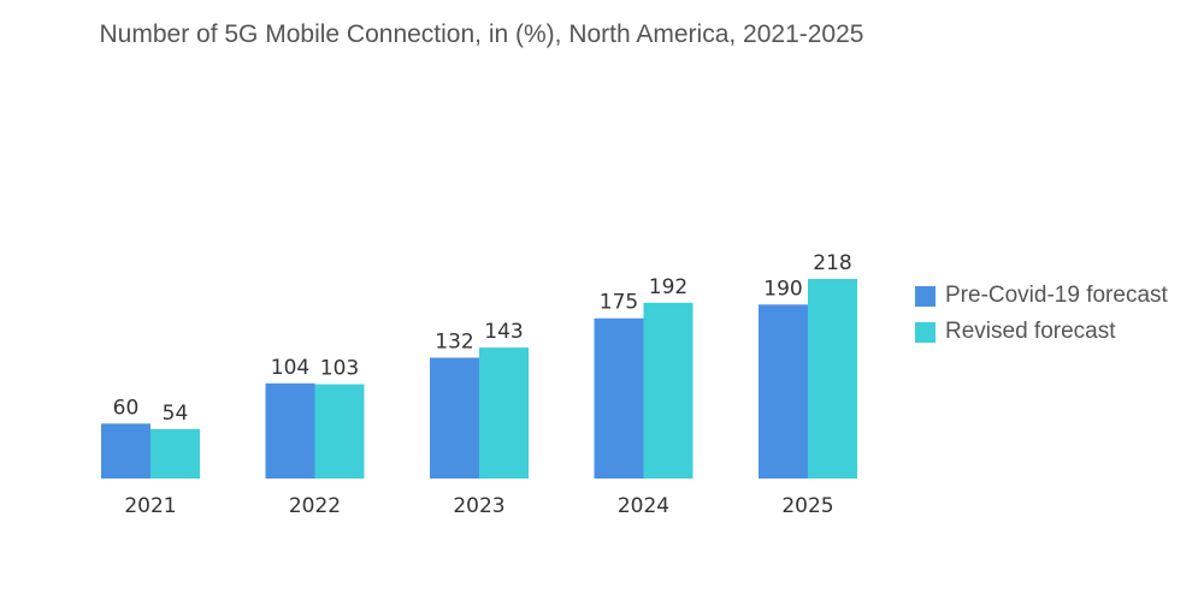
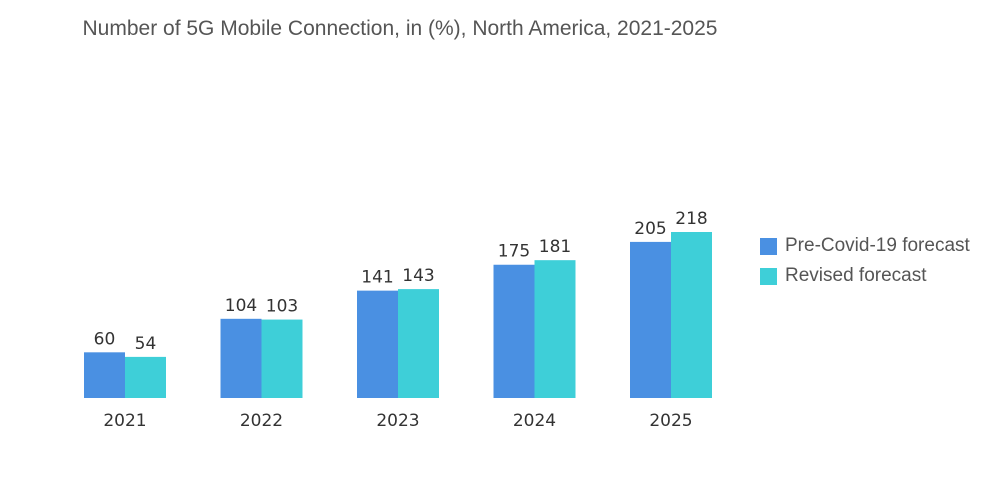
Pre-Covid-19 forecast/2023: 132 -> 141
Revised forecast/2024: 192 -> 181
Pre-Covid-19 forecast/2025: 190 -> 205
